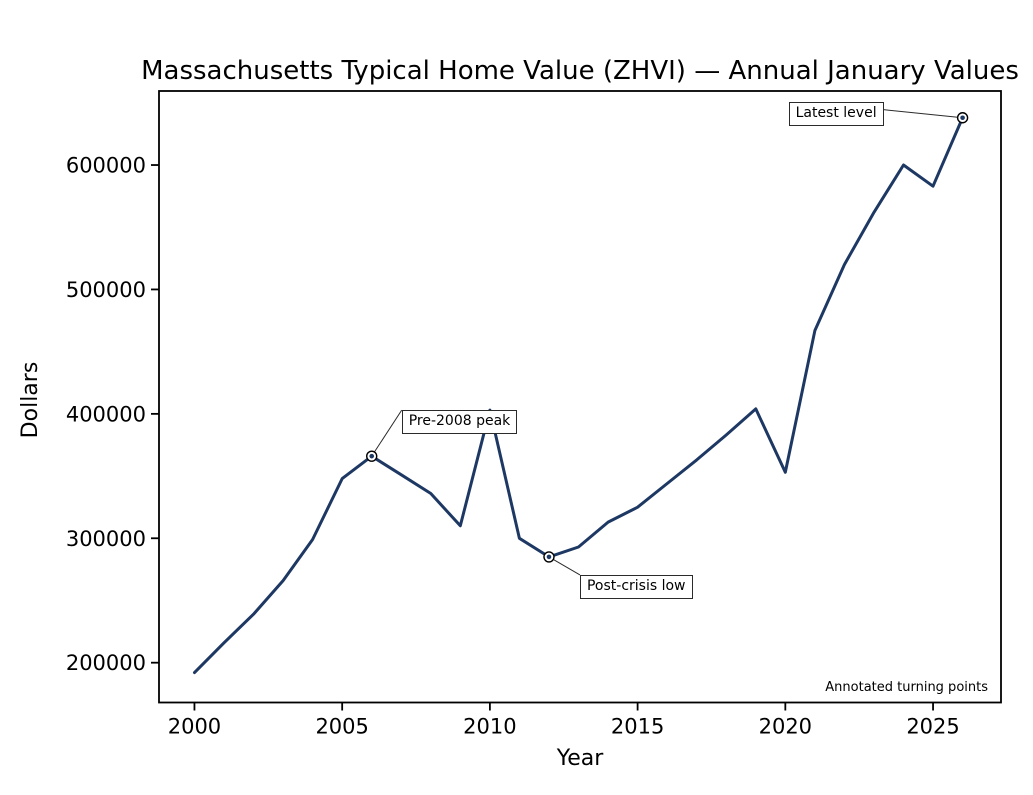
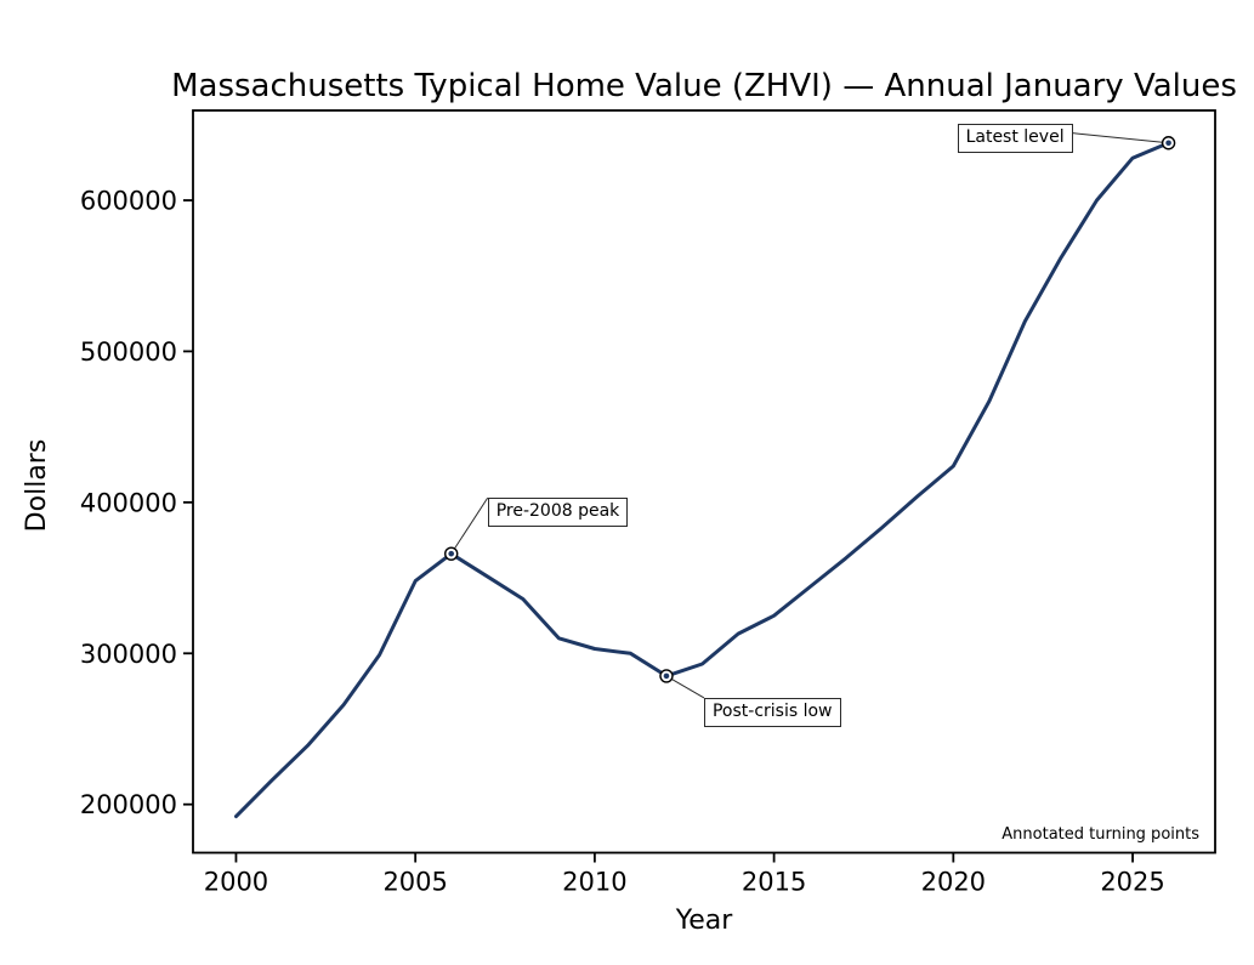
2010: 403000 -> 303000
2020: 353000 -> 424000
2025: 583000 -> 628000
